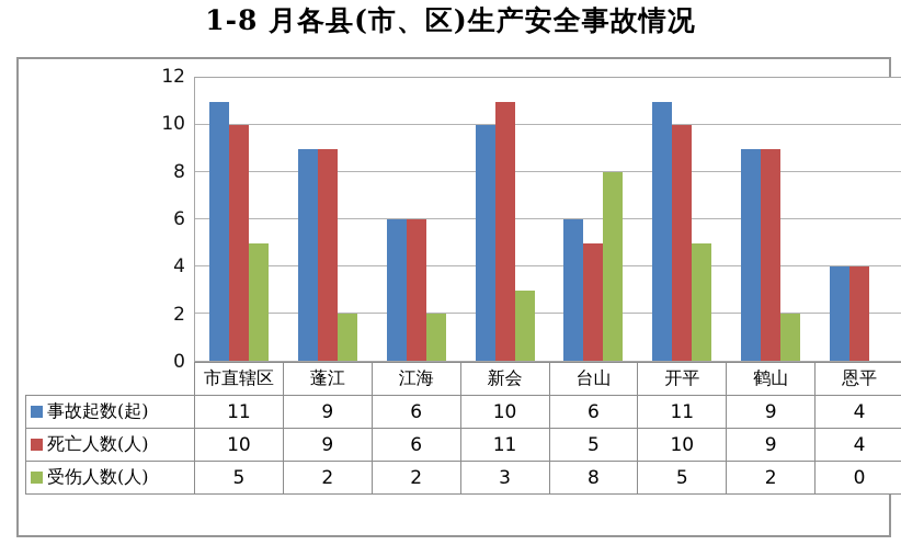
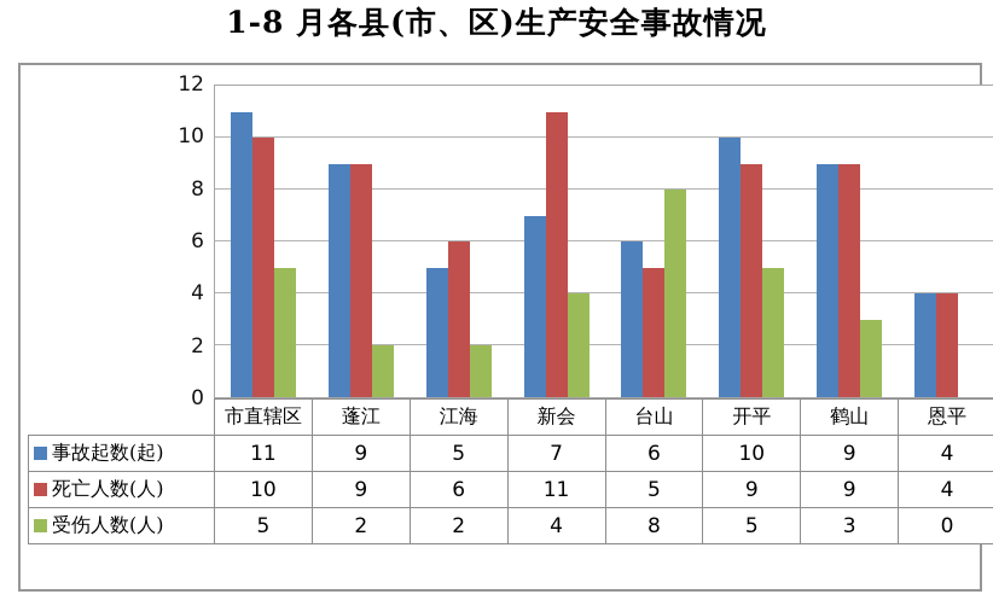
事故起数(起)/江海: 6 -> 5
事故起数(起)/新会: 10 -> 7
受伤人数(人)/新会: 3 -> 4
事故起数(起)/开平: 11 -> 10
死亡人数(人)/开平: 10 -> 9
受伤人数(人)/鹤山: 2 -> 3
